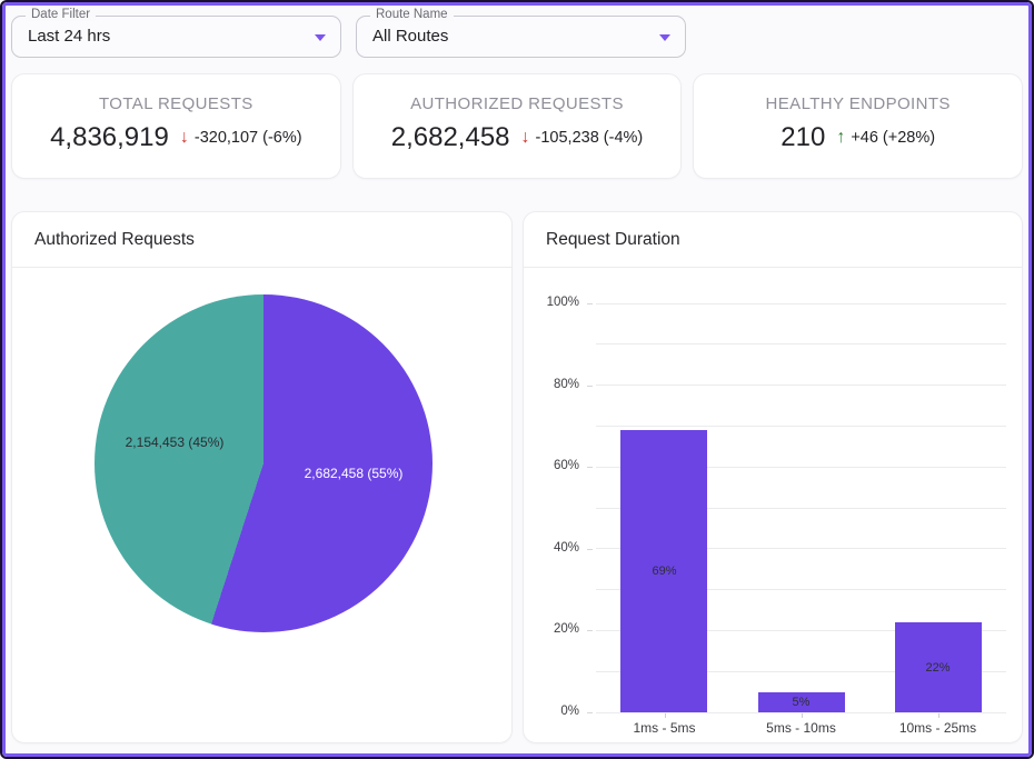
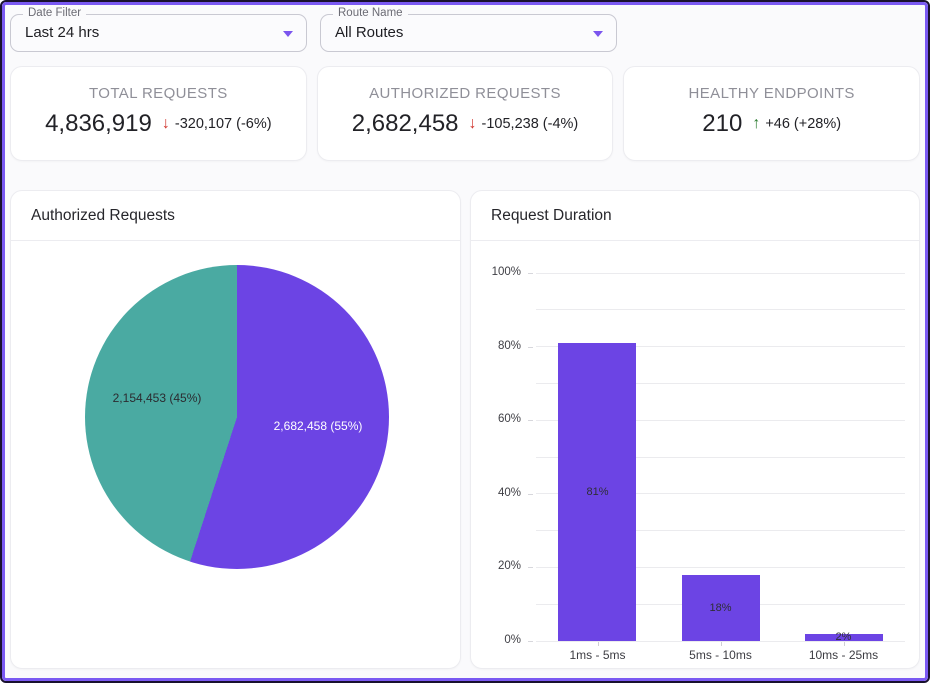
Request Duration/1ms - 5ms: 69% -> 81%
Request Duration/5ms - 10ms: 5% -> 18%
Request Duration/10ms - 25ms: 22% -> 2%
